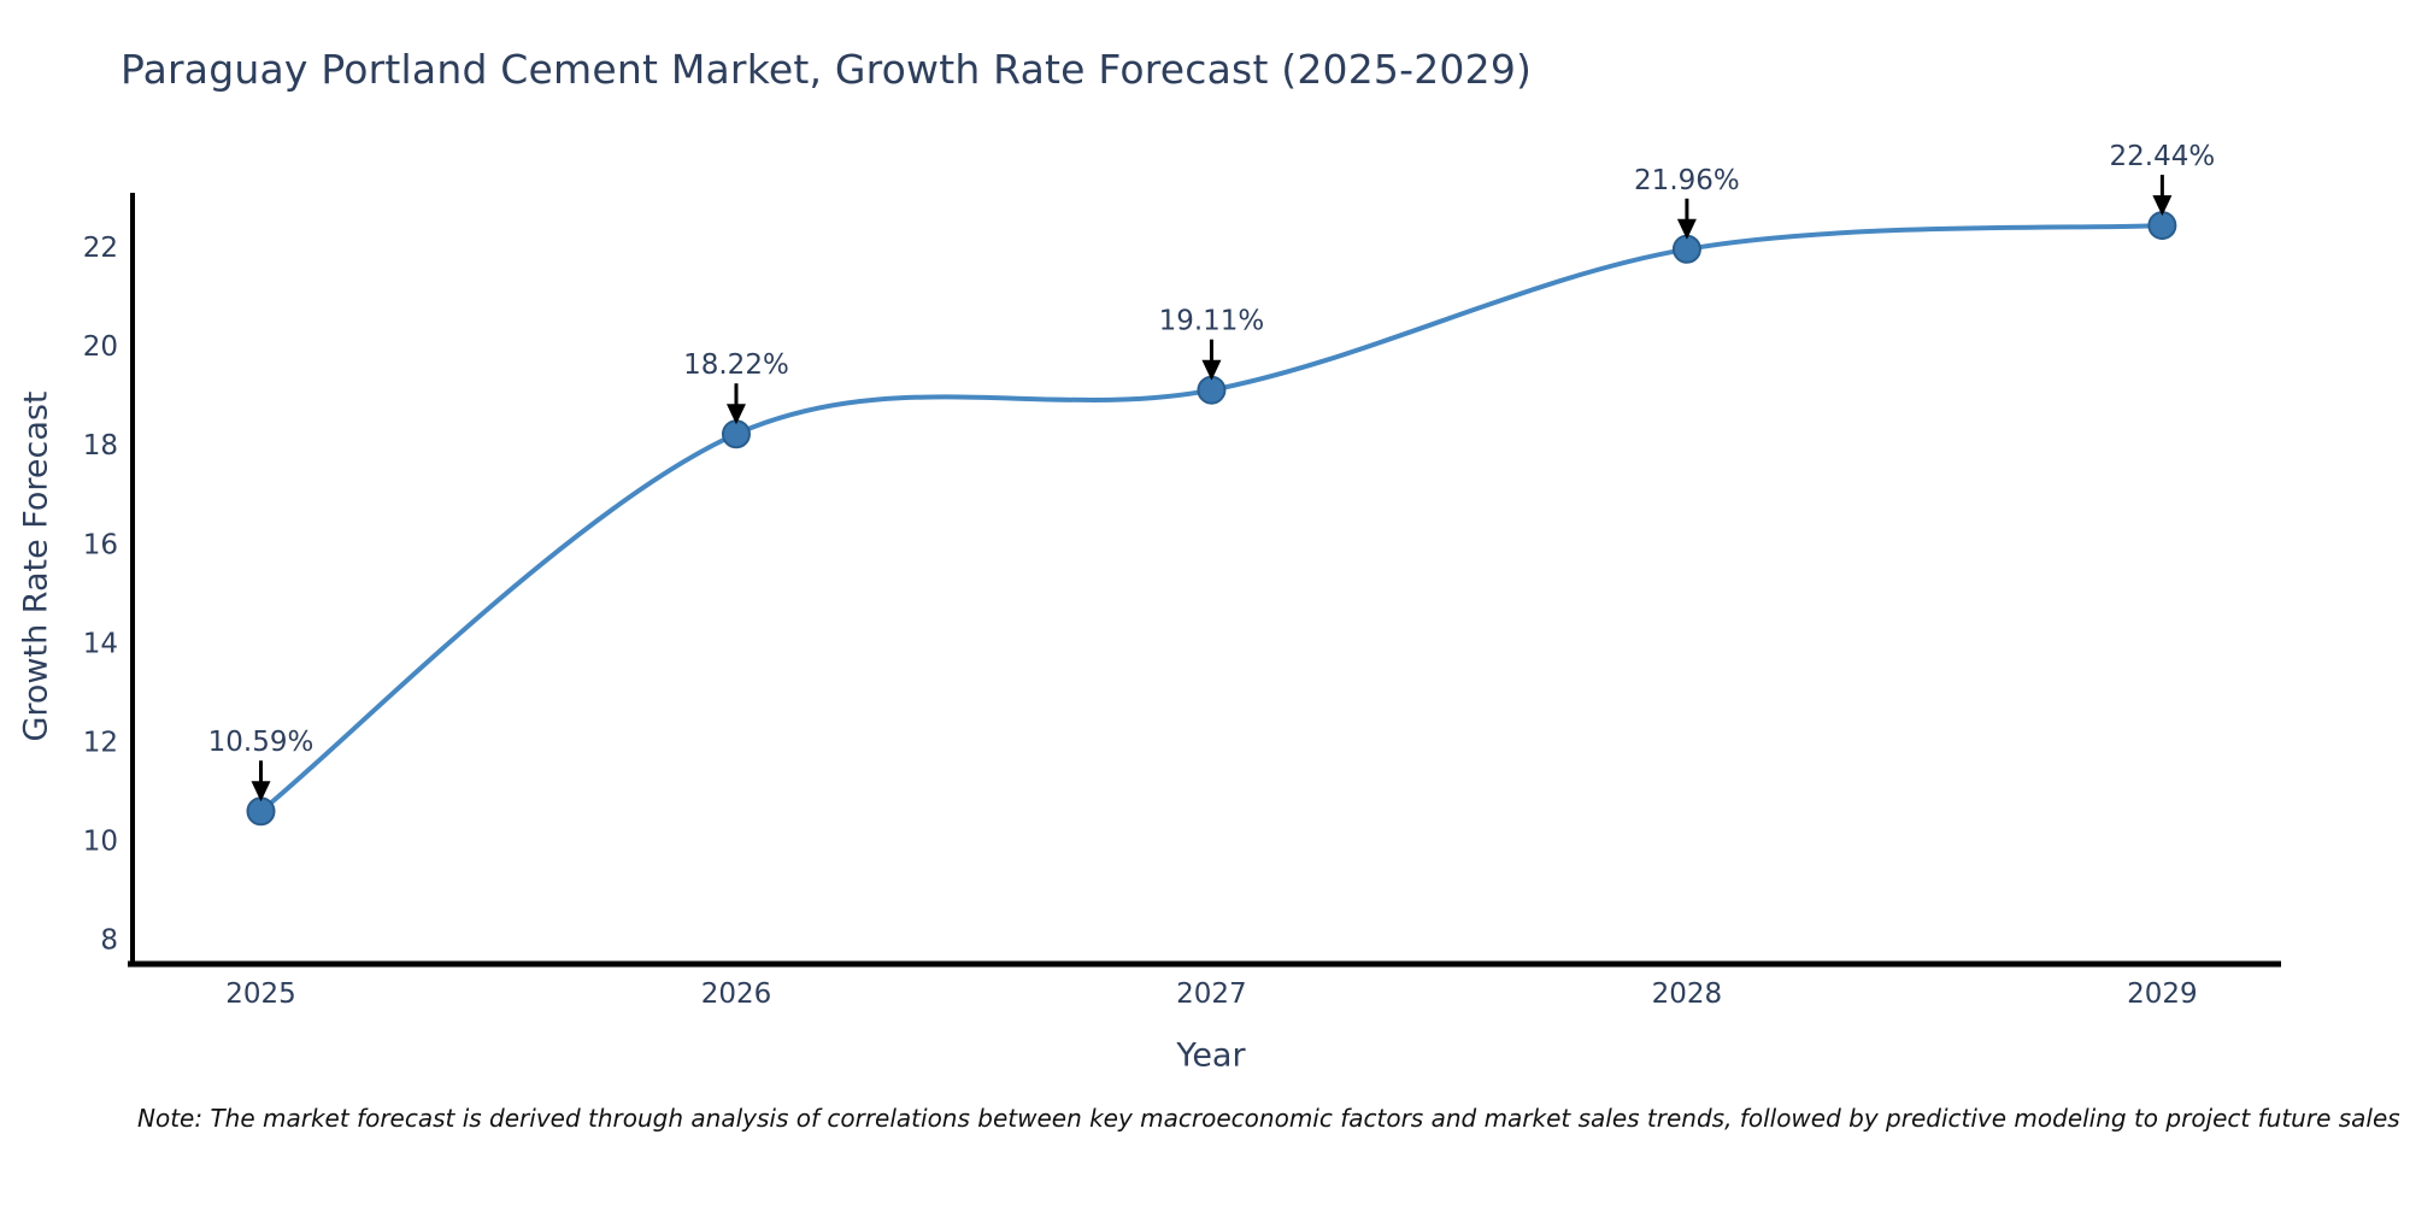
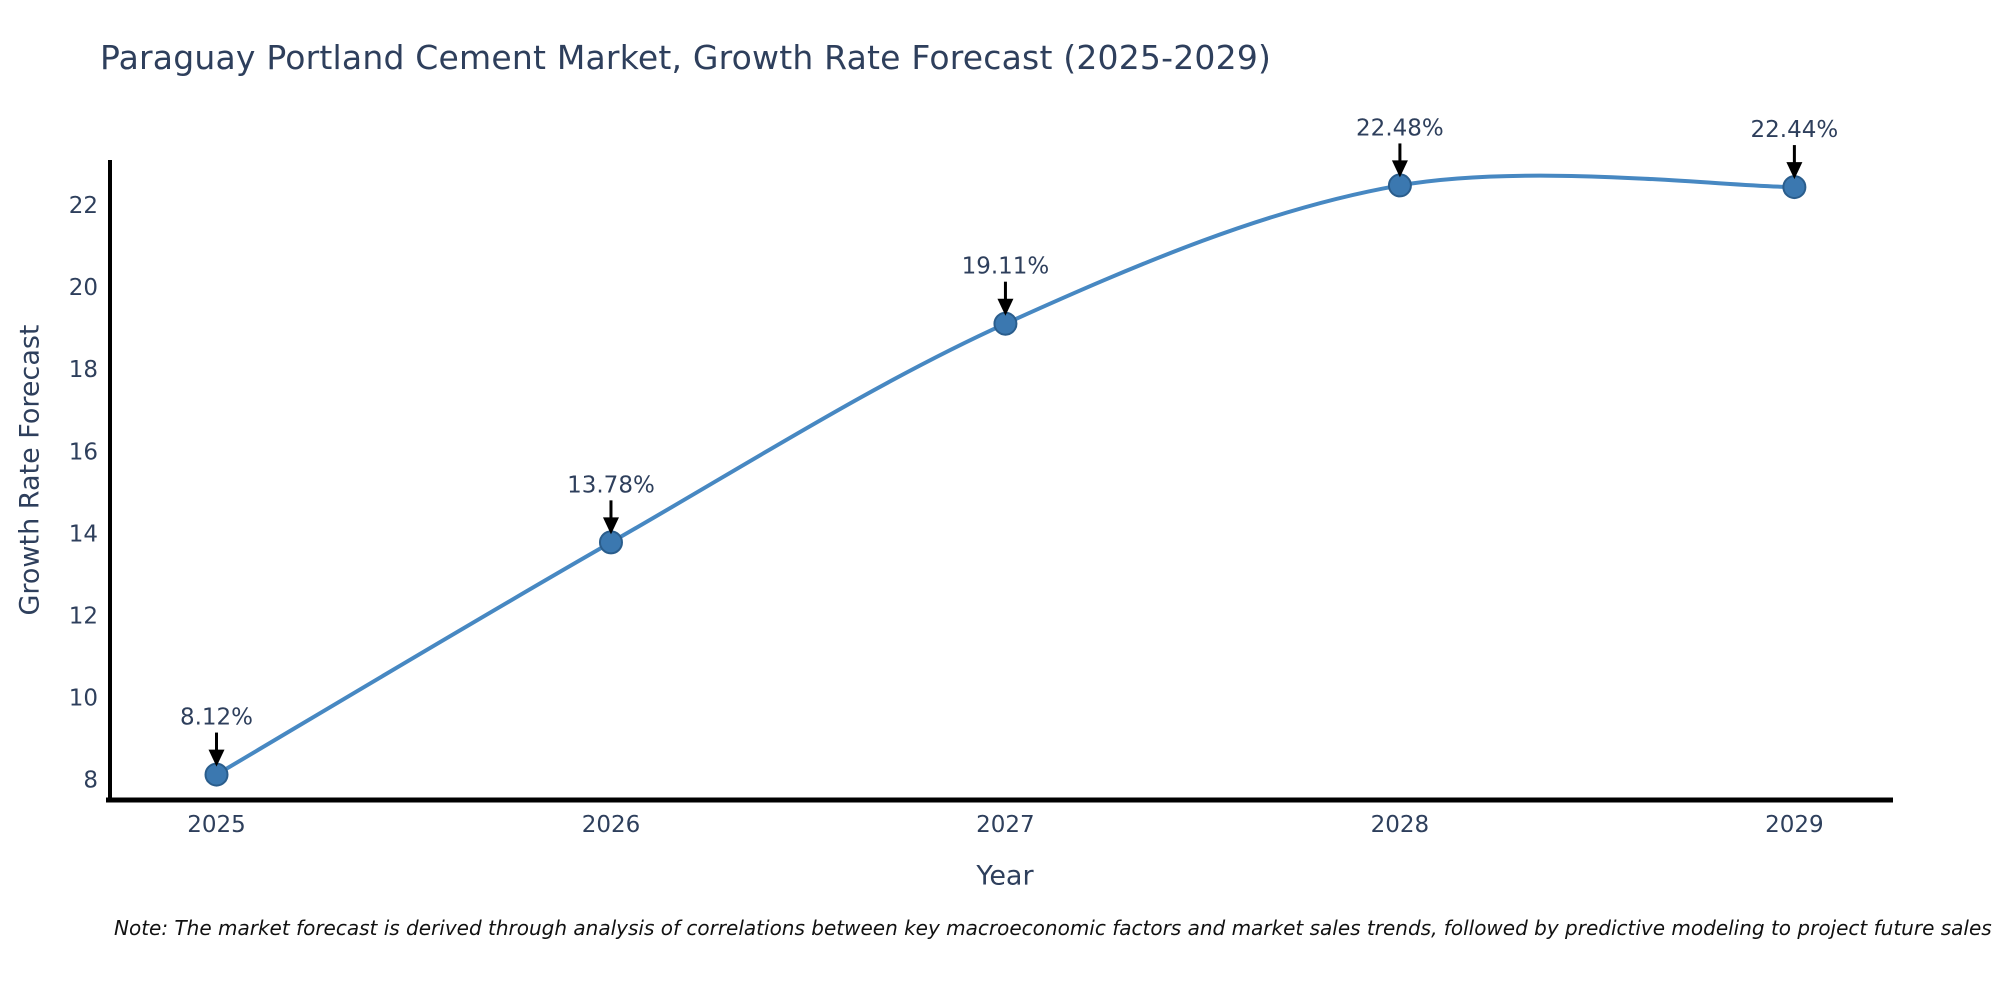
2025: 10.59% -> 8.12%
2026: 18.22% -> 13.78%
2028: 21.96% -> 22.48%
